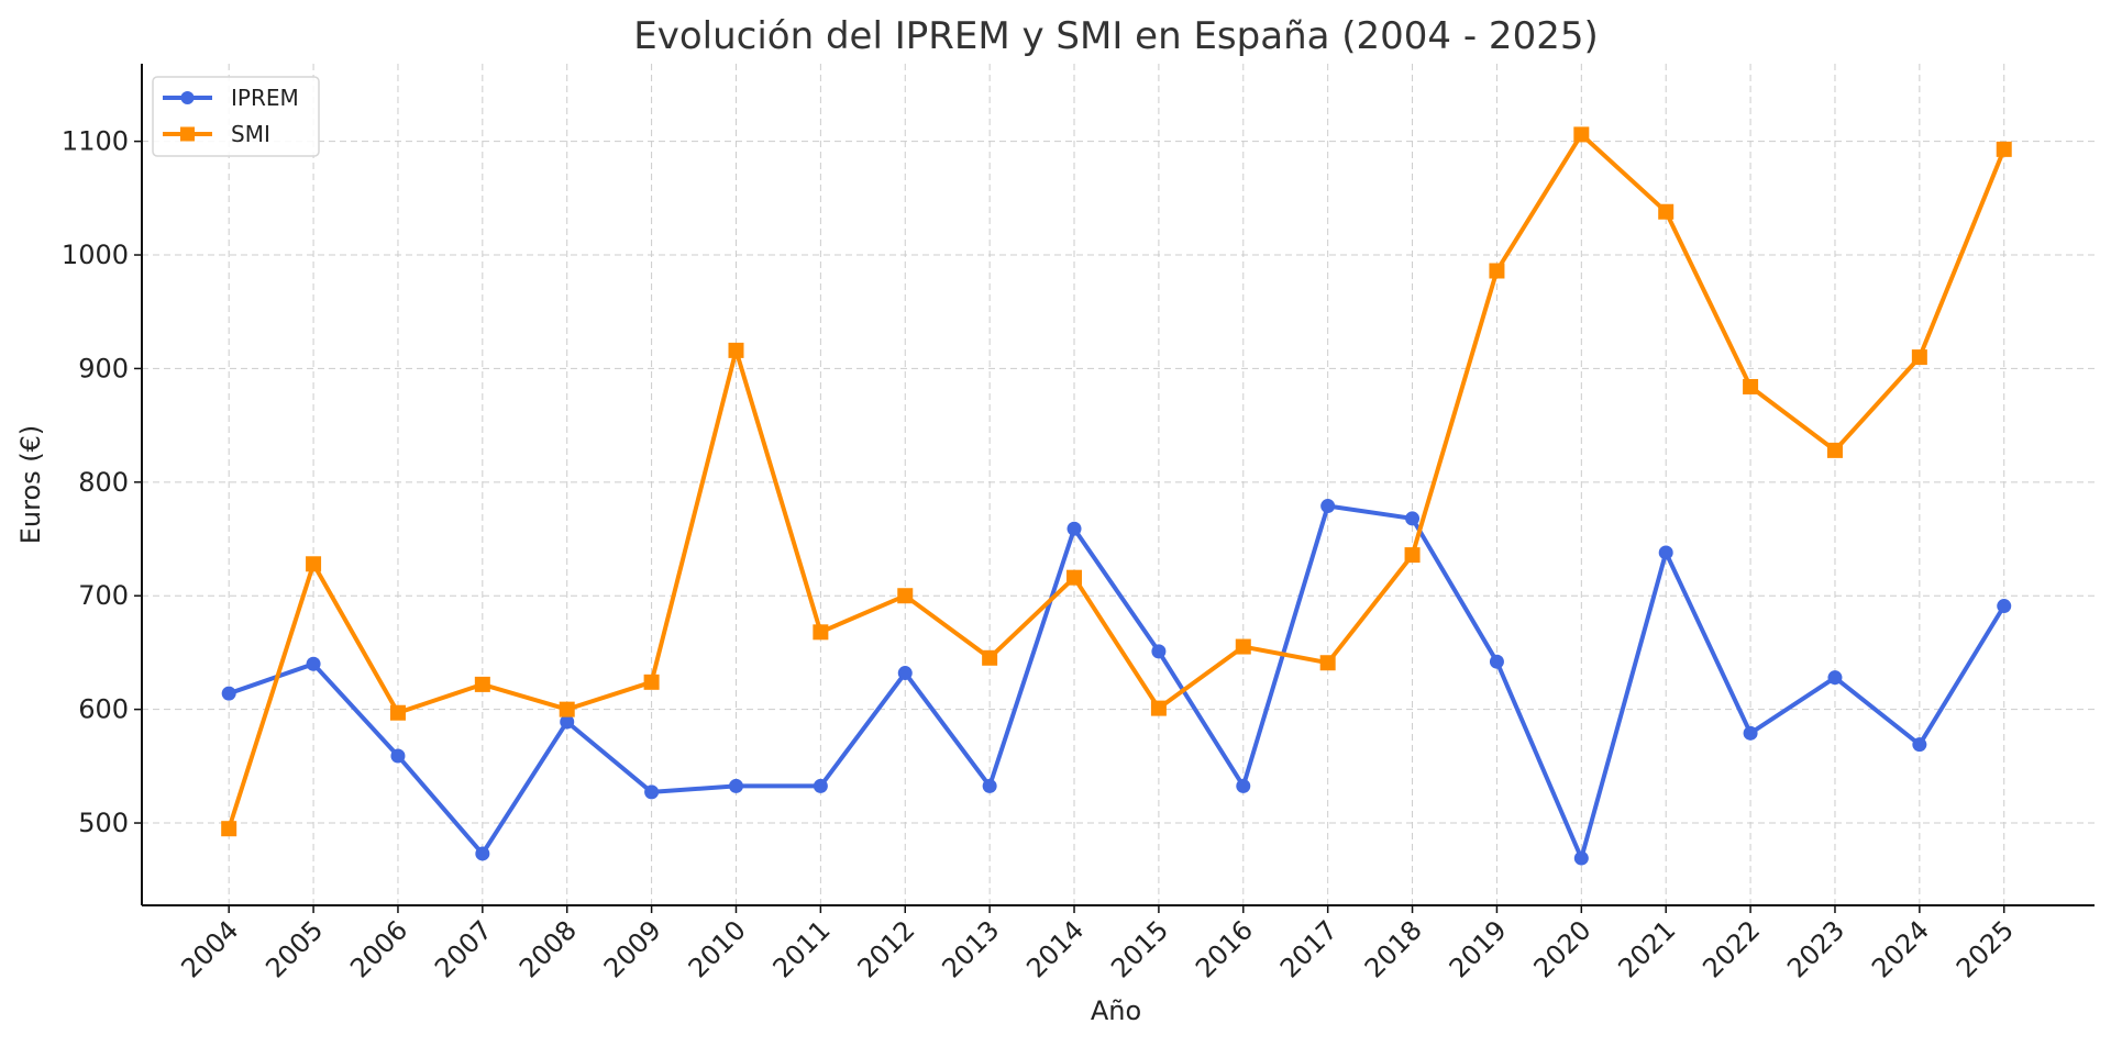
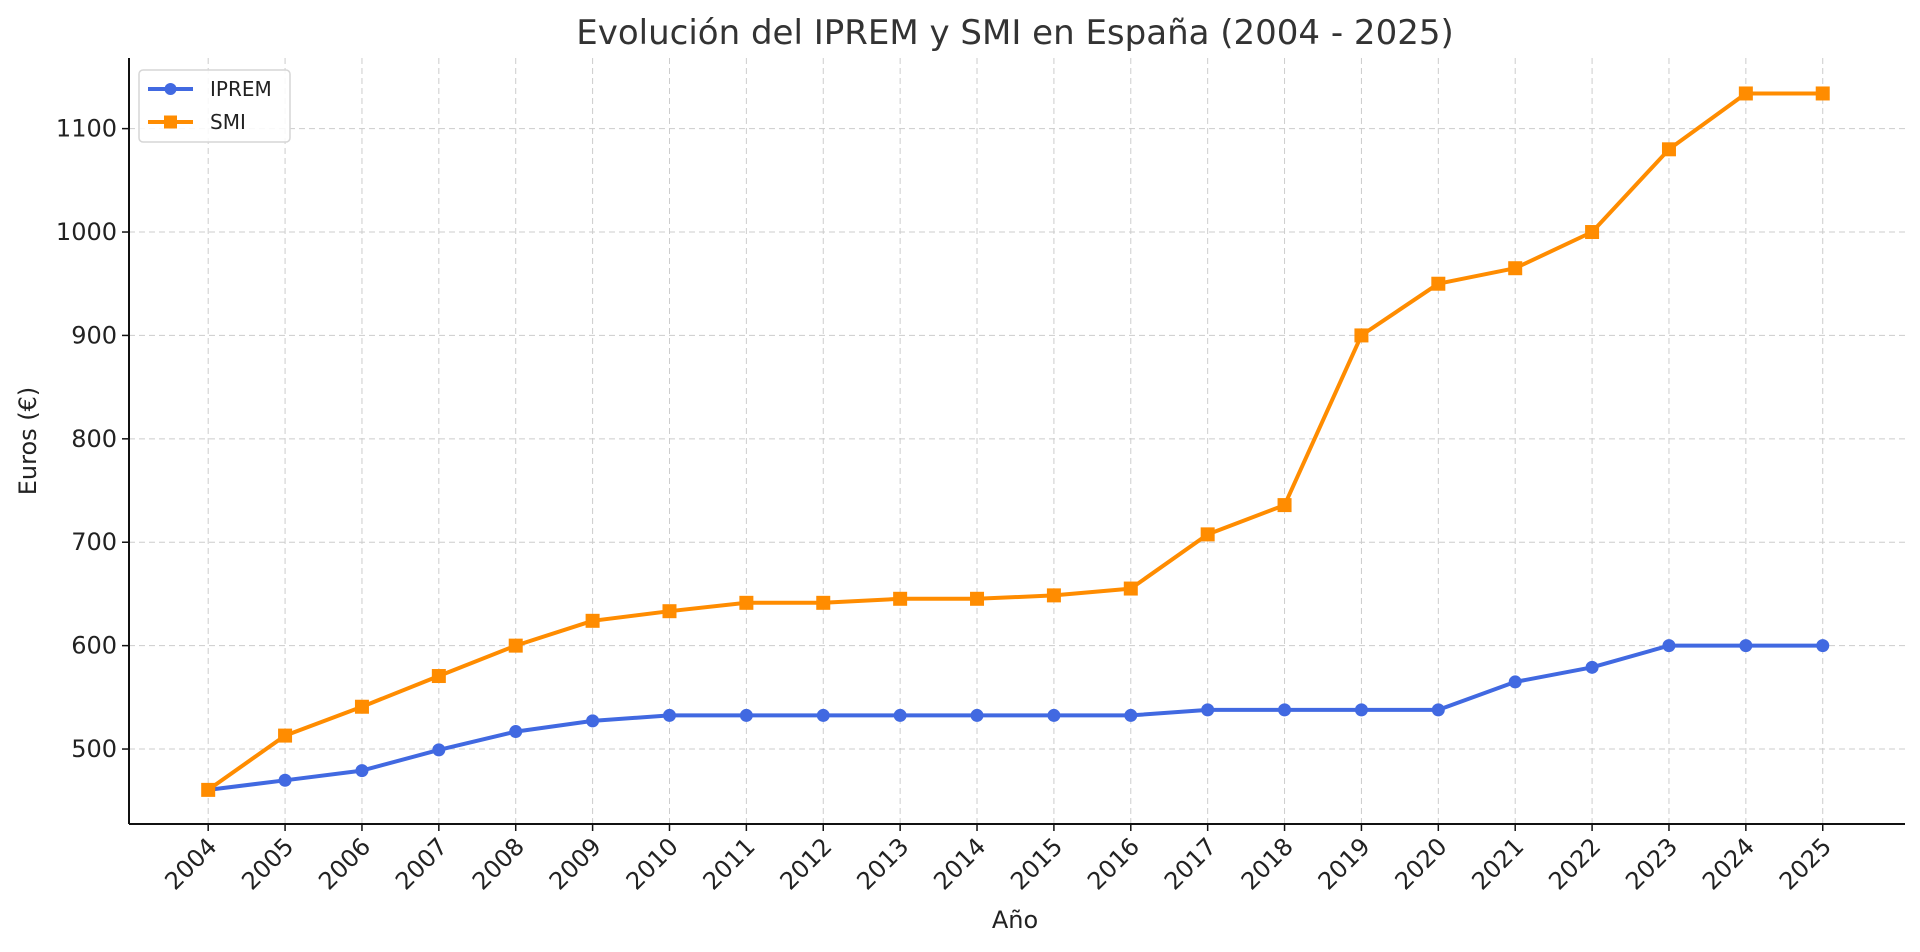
IPREM/2004: 614 -> 460
SMI/2004: 495 -> 460
IPREM/2005: 640 -> 470
SMI/2005: 728 -> 513
IPREM/2006: 559 -> 479
SMI/2006: 597 -> 541
IPREM/2007: 473 -> 499
SMI/2007: 622 -> 571
IPREM/2008: 589 -> 517
SMI/2010: 916 -> 633
SMI/2011: 668 -> 641
IPREM/2012: 632 -> 533
SMI/2012: 700 -> 641
IPREM/2014: 759 -> 533
SMI/2014: 716 -> 645
IPREM/2015: 651 -> 533
SMI/2015: 601 -> 649
IPREM/2017: 779 -> 538
SMI/2017: 641 -> 708
IPREM/2018: 768 -> 538
IPREM/2019: 642 -> 538
SMI/2019: 986 -> 900
IPREM/2020: 469 -> 538
SMI/2020: 1106 -> 950
IPREM/2021: 738 -> 565
SMI/2021: 1038 -> 965
SMI/2022: 884 -> 1000
IPREM/2023: 628 -> 600
SMI/2023: 828 -> 1080
IPREM/2024: 569 -> 600
SMI/2024: 910 -> 1134
IPREM/2025: 691 -> 600
SMI/2025: 1093 -> 1134
